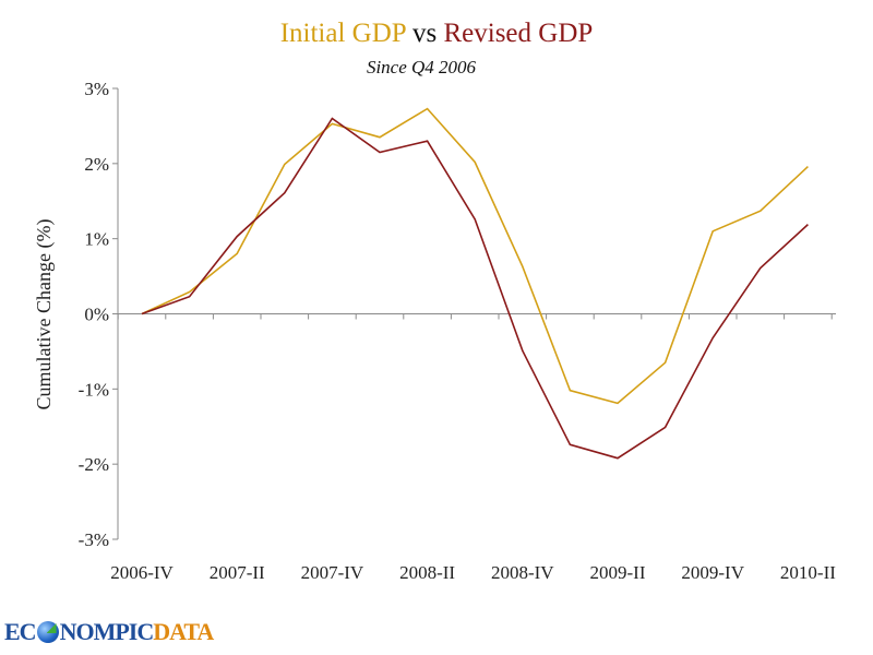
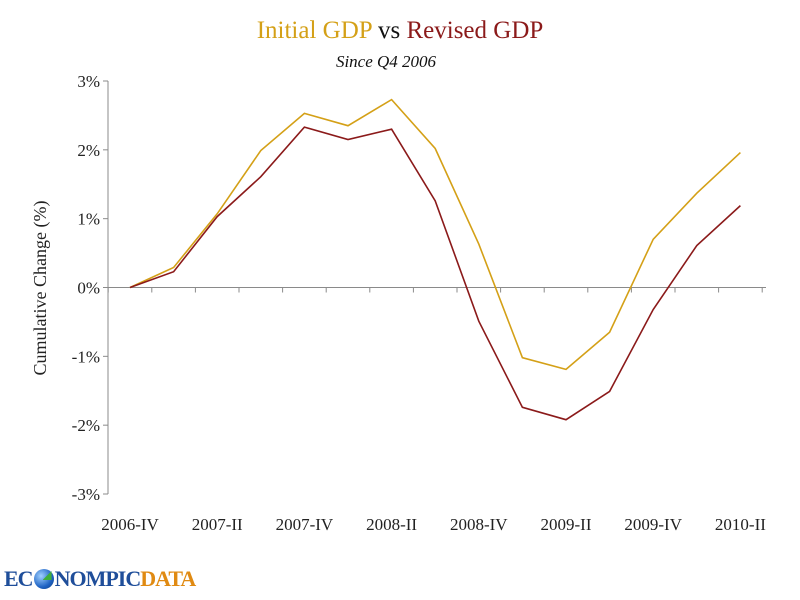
Initial GDP/2007-II: 0.8% -> 1.1%
Revised GDP/2007-IV: 2.6% -> 2.3%
Initial GDP/2009-IV: 1.1% -> 0.7%
